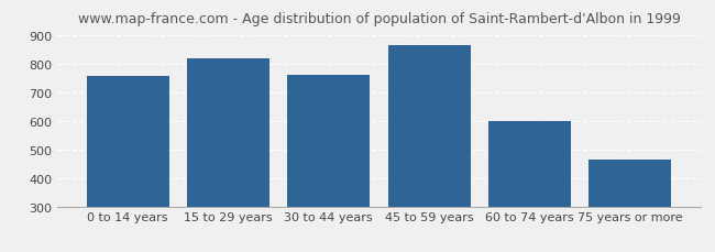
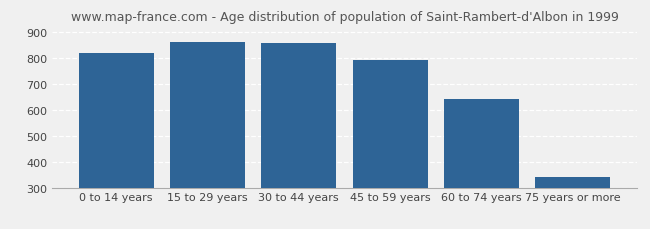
0 to 14 years: 755 -> 820
15 to 29 years: 820 -> 860
30 to 44 years: 760 -> 855
45 to 59 years: 865 -> 790
60 to 74 years: 600 -> 640
75 years or more: 465 -> 340
